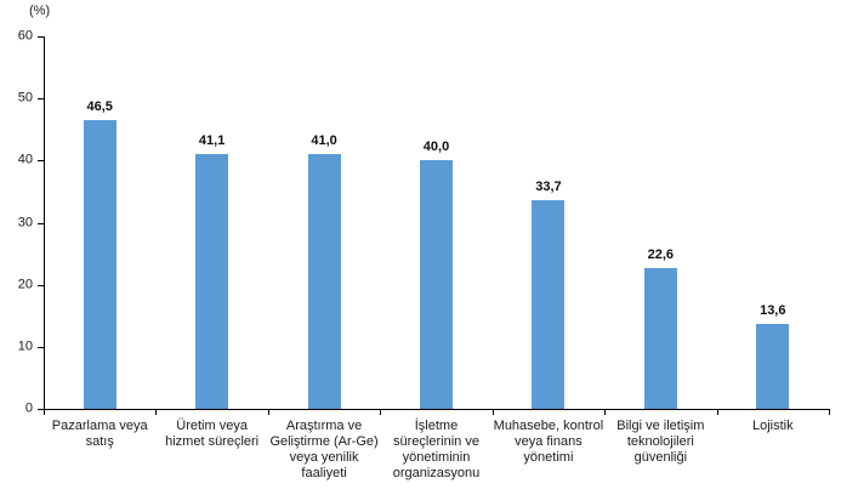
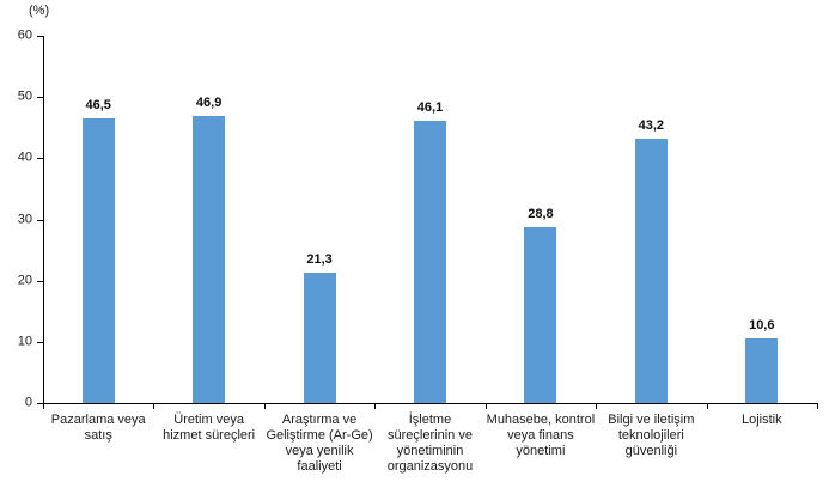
Üretim veya hizmet süreçleri: 41,1 -> 46,9
Araştırma ve Geliştirme (Ar-Ge) veya yenilik faaliyeti: 41,0 -> 21,3
İşletme süreçlerinin ve yönetiminin organizasyonu: 40,0 -> 46,1
Muhasebe, kontrol veya finans yönetimi: 33,7 -> 28,8
Bilgi ve iletişim teknolojileri güvenliği: 22,6 -> 43,2
Lojistik: 13,6 -> 10,6
